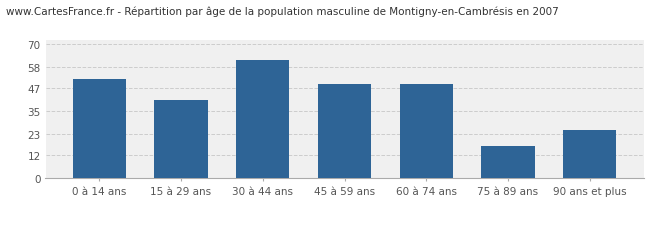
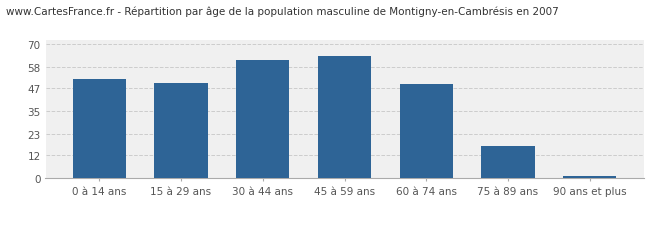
15 à 29 ans: 41 -> 50
45 à 59 ans: 49 -> 64
90 ans et plus: 25 -> 1
